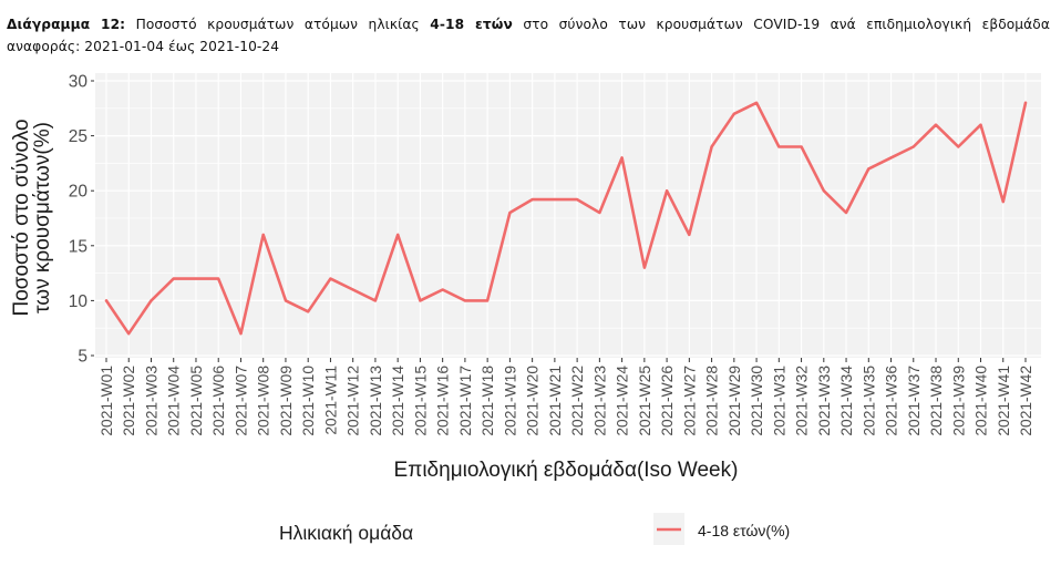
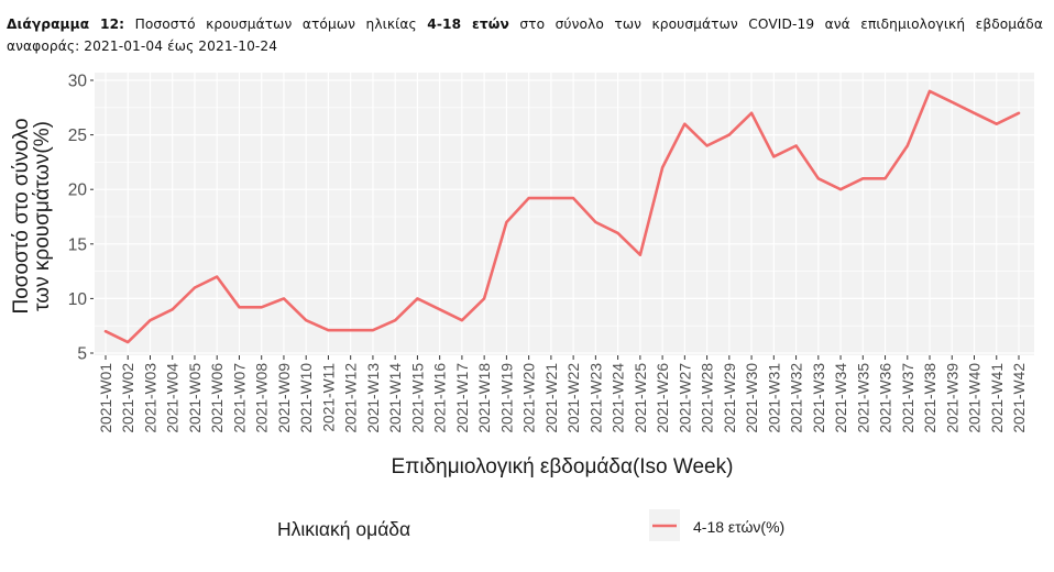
2021-W01: 10 -> 7
2021-W02: 7 -> 6
2021-W03: 10 -> 8
2021-W04: 12 -> 9
2021-W05: 12 -> 11
2021-W07: 7 -> 9
2021-W08: 16 -> 9
2021-W10: 9 -> 8
2021-W11: 12 -> 7
2021-W12: 11 -> 7
2021-W13: 10 -> 7
2021-W14: 16 -> 8
2021-W16: 11 -> 9
2021-W17: 10 -> 8
2021-W19: 18 -> 17
2021-W23: 18 -> 17
2021-W24: 23 -> 16
2021-W25: 13 -> 14
2021-W26: 20 -> 22
2021-W27: 16 -> 26
2021-W29: 27 -> 25
2021-W30: 28 -> 27
2021-W31: 24 -> 23
2021-W33: 20 -> 21
2021-W34: 18 -> 20
2021-W35: 22 -> 21
2021-W36: 23 -> 21
2021-W38: 26 -> 29
2021-W39: 24 -> 28
2021-W40: 26 -> 27
2021-W41: 19 -> 26
2021-W42: 28 -> 27
